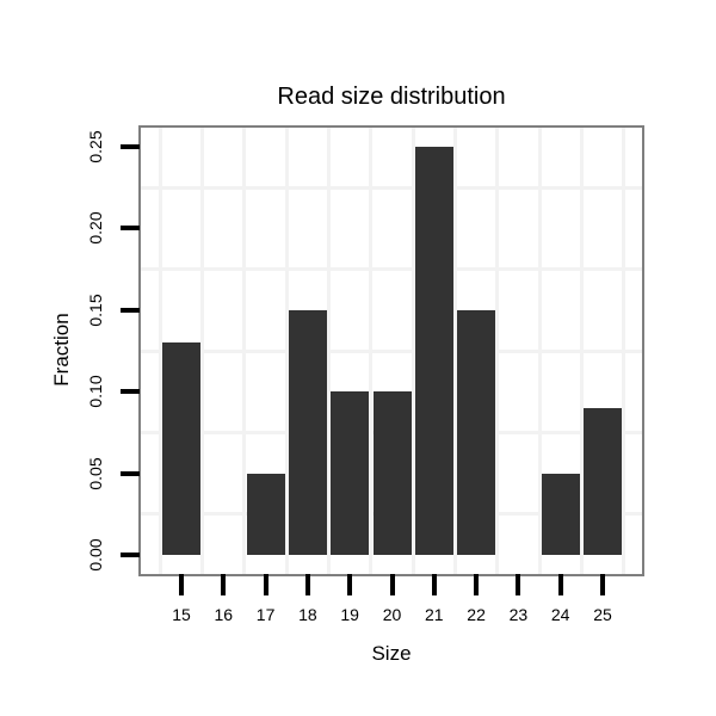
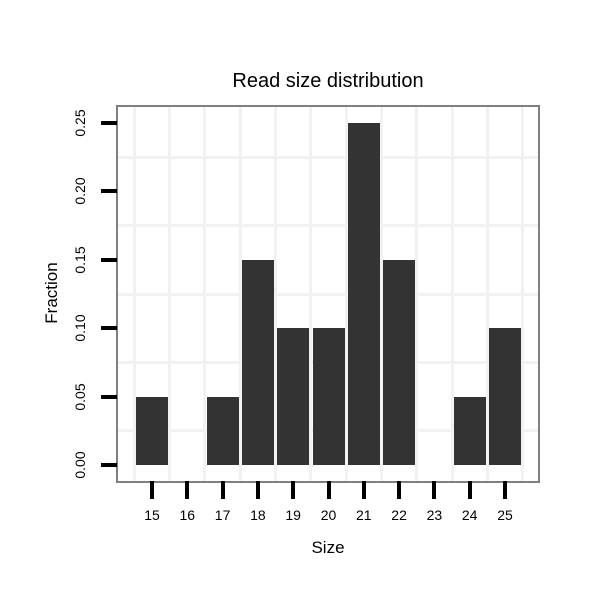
15: 0.13 -> 0.05
25: 0.09 -> 0.10
